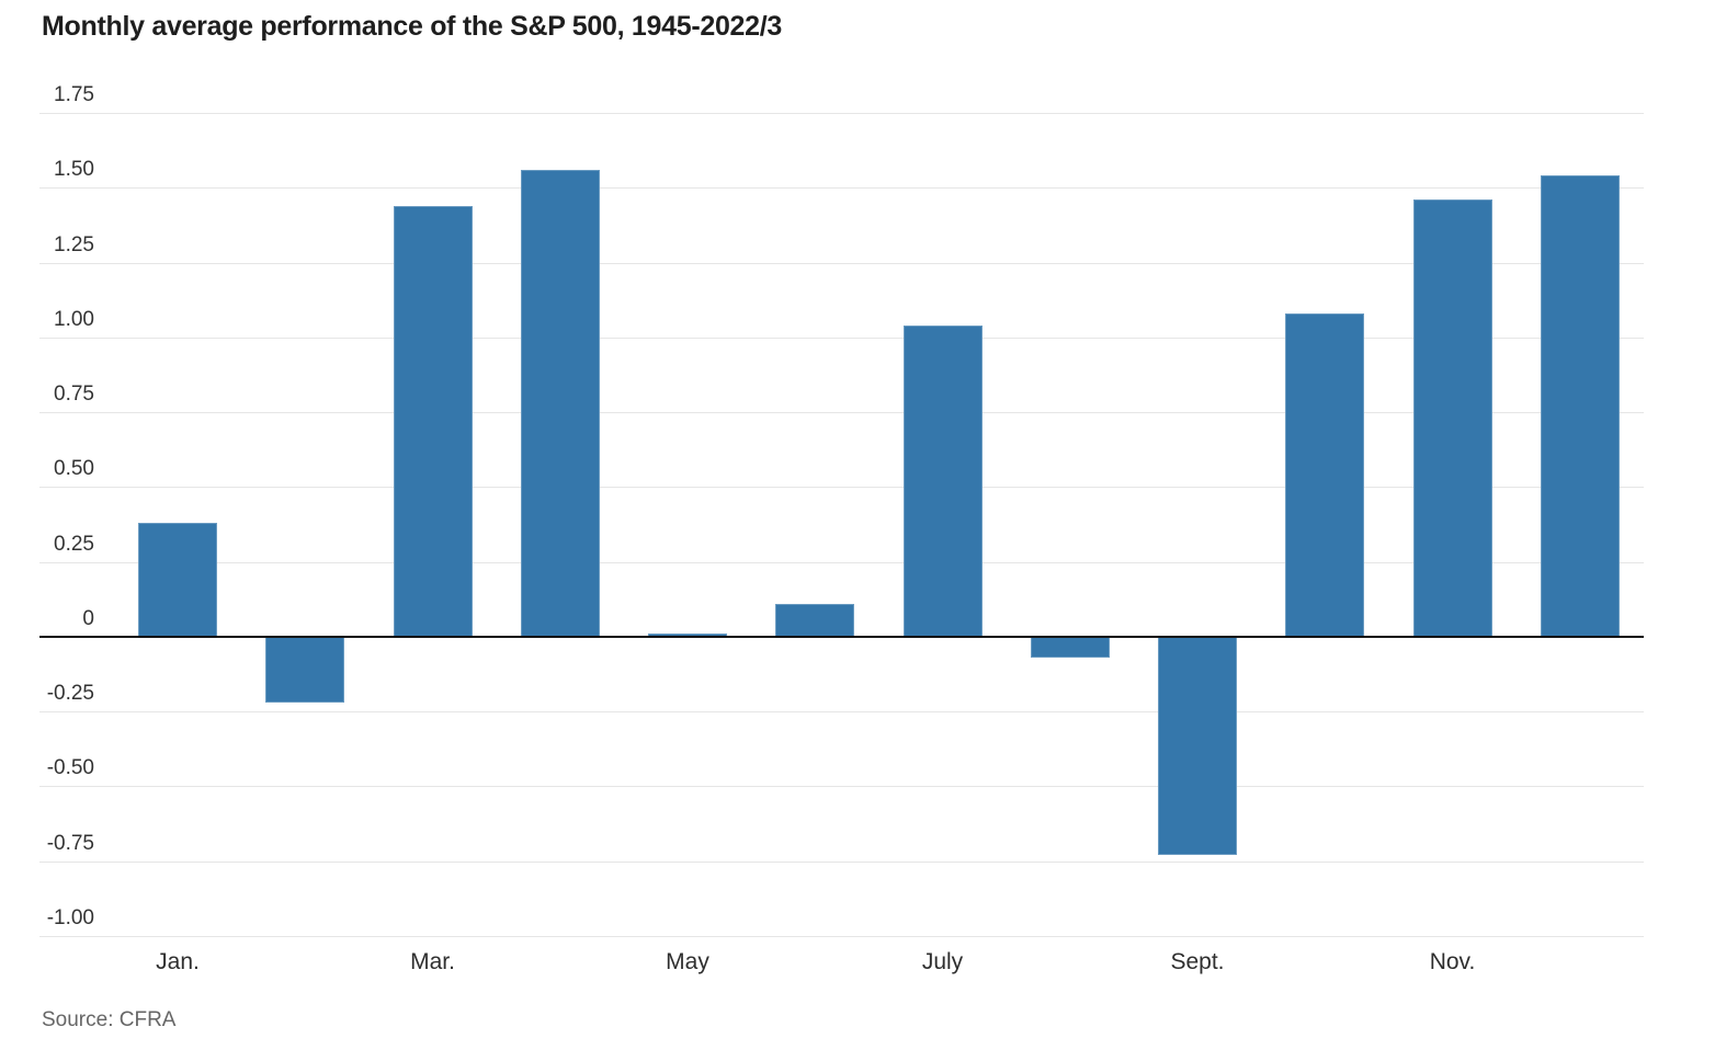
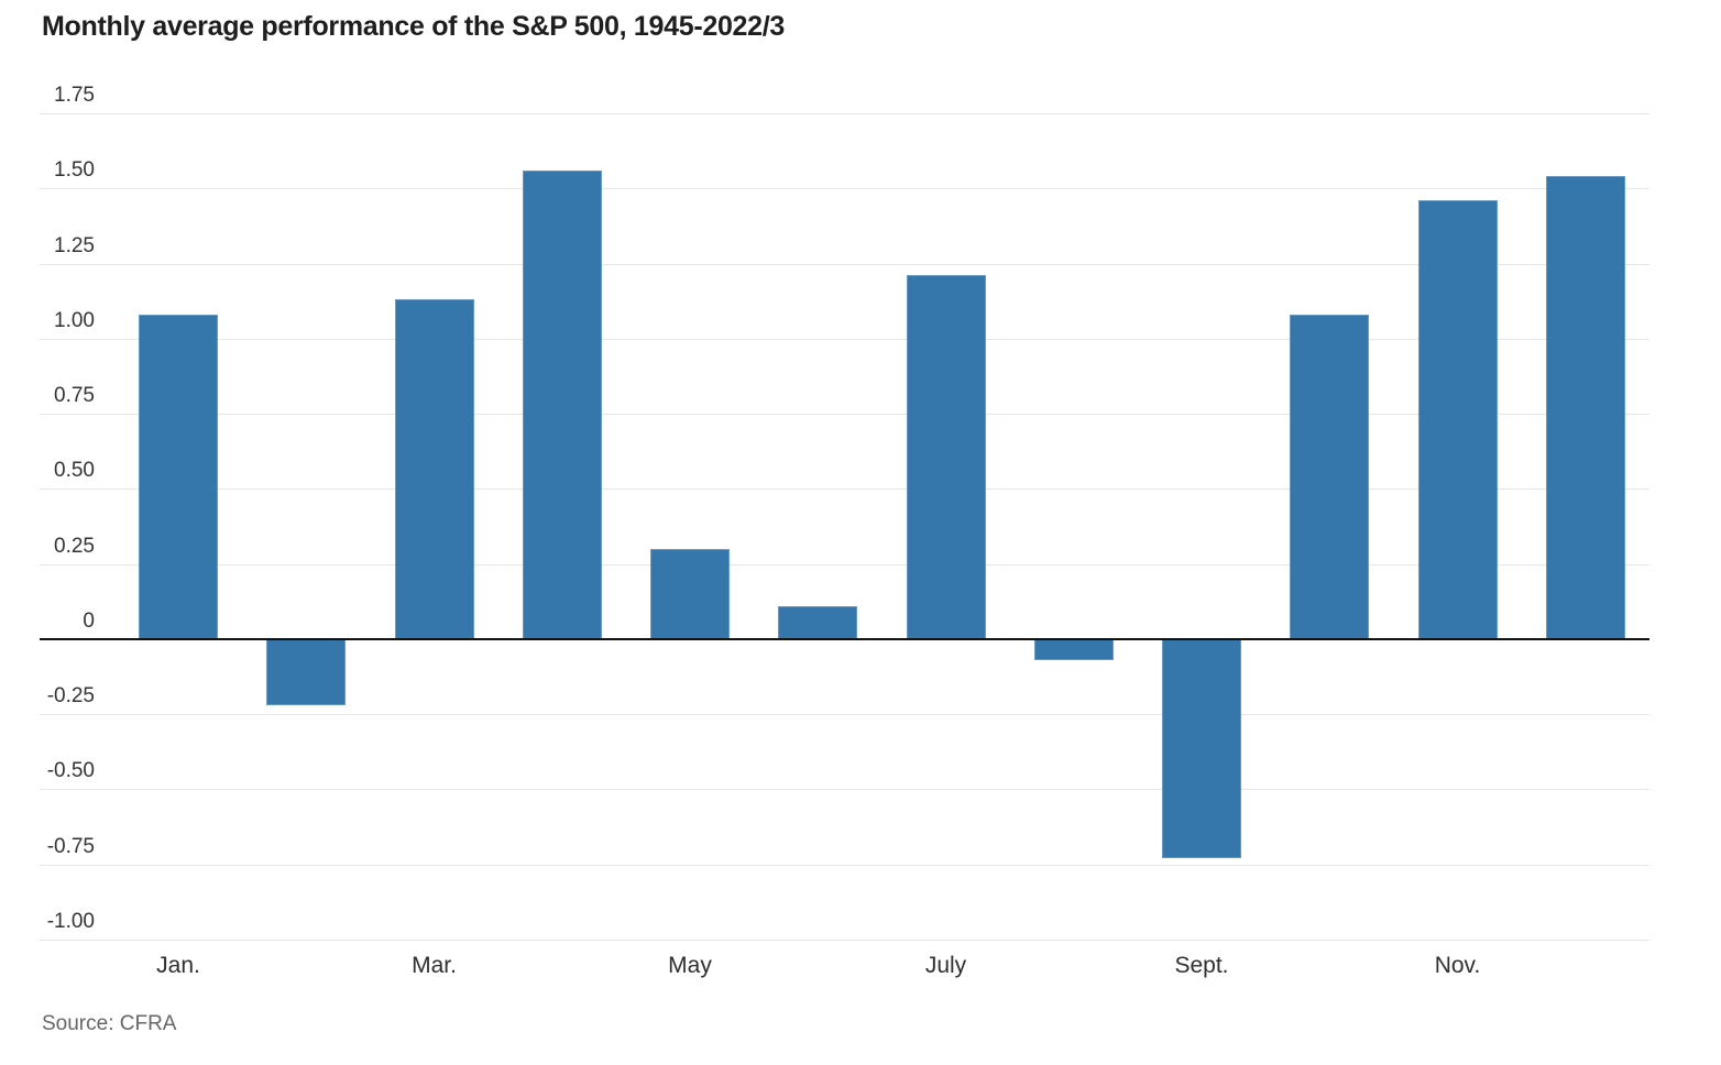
Jan.: 0.38 -> 1.08
Mar.: 1.44 -> 1.13
May: 0.01 -> 0.30
July: 1.04 -> 1.21
